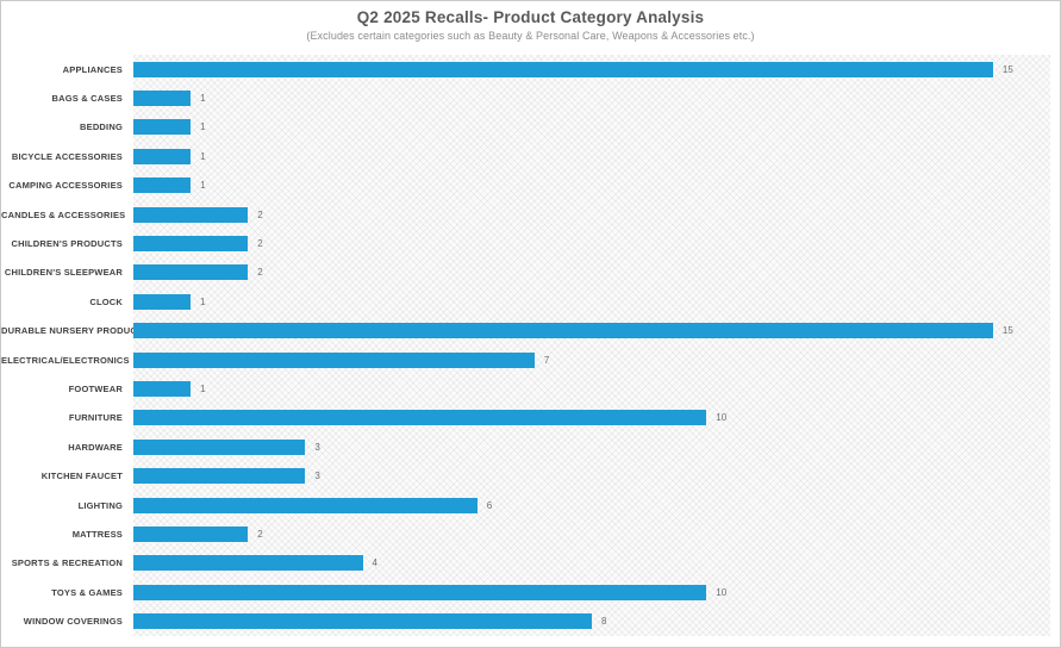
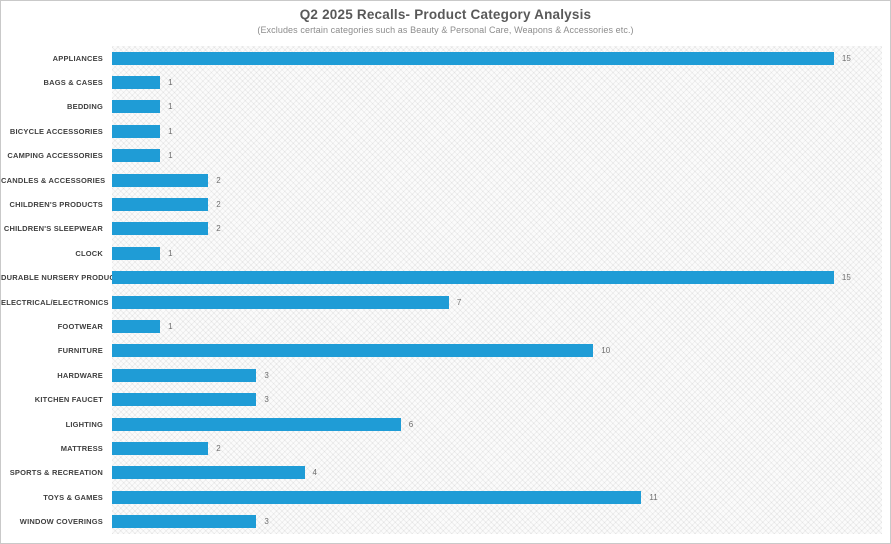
TOYS & GAMES: 10 -> 11
WINDOW COVERINGS: 8 -> 3
